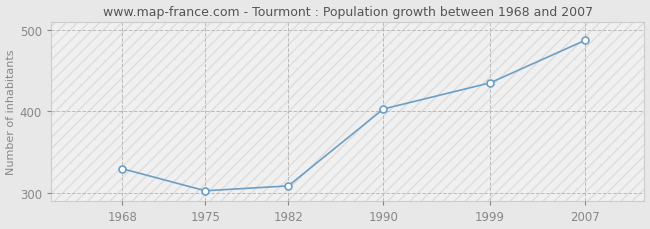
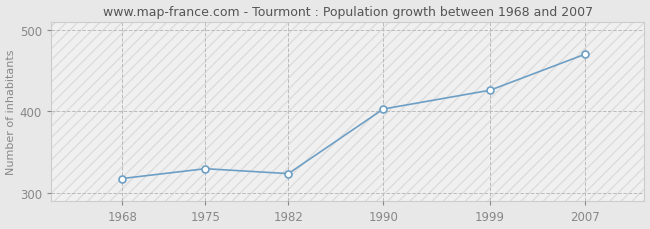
1968: 330 -> 318
1975: 303 -> 330
1982: 309 -> 324
1999: 435 -> 426
2007: 487 -> 470
